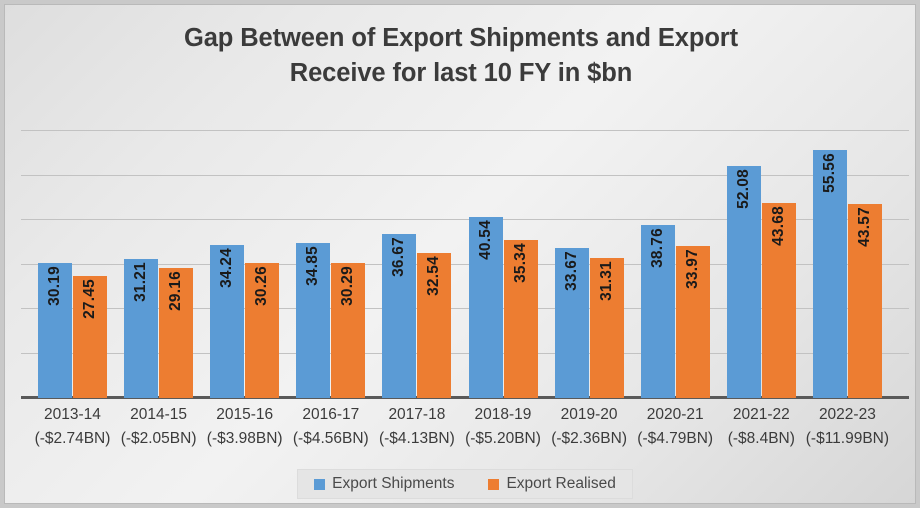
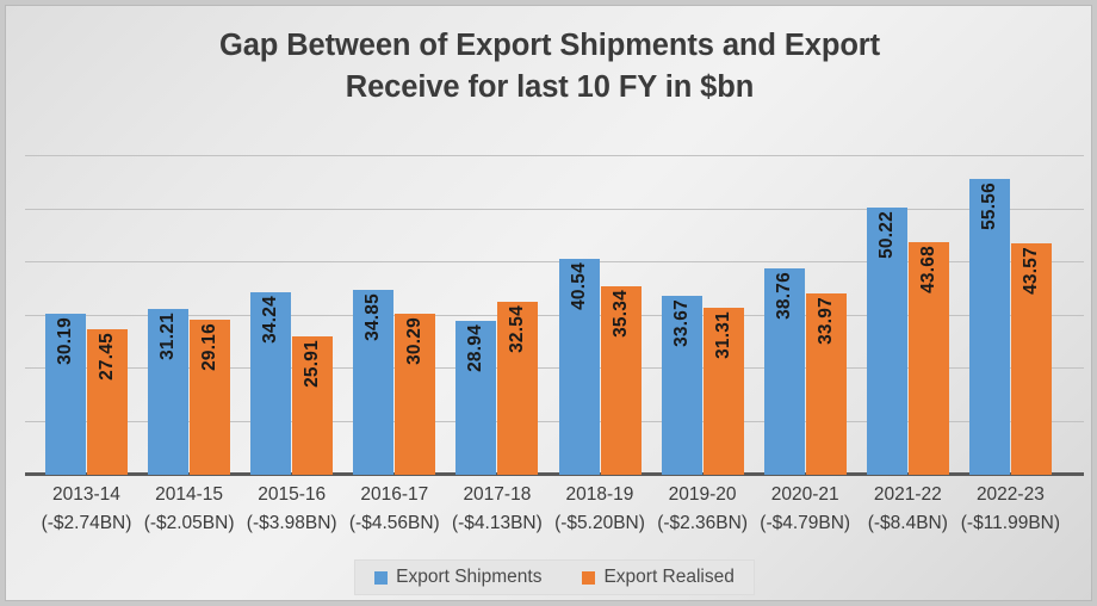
Export Realised/2015-16: 30.26 -> 25.91
Export Shipments/2017-18: 36.67 -> 28.94
Export Shipments/2021-22: 52.08 -> 50.22
